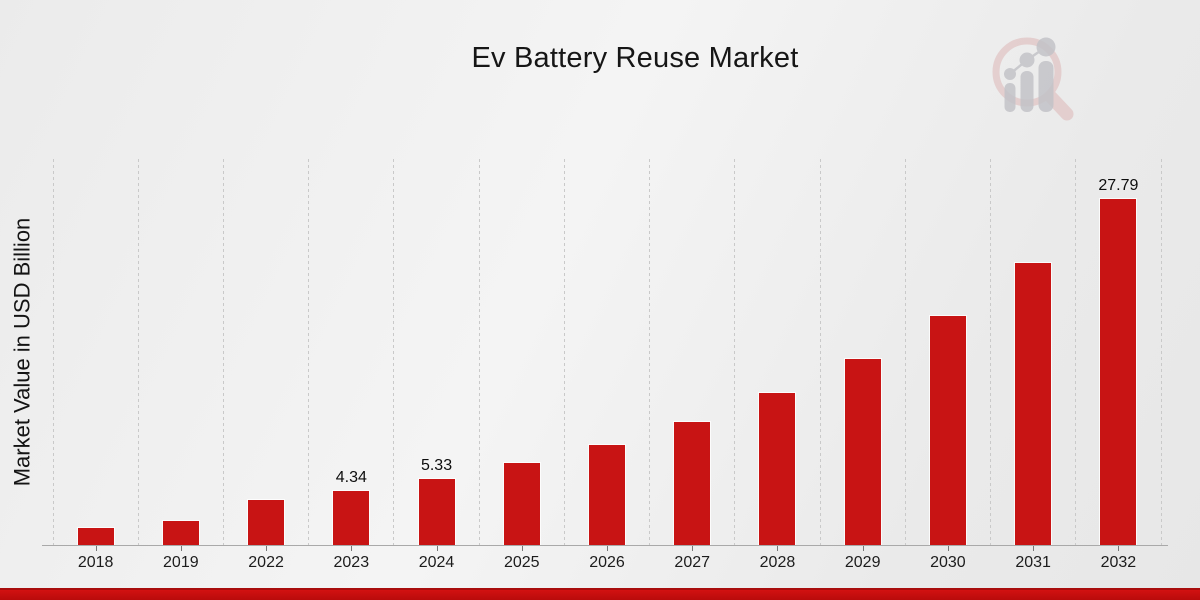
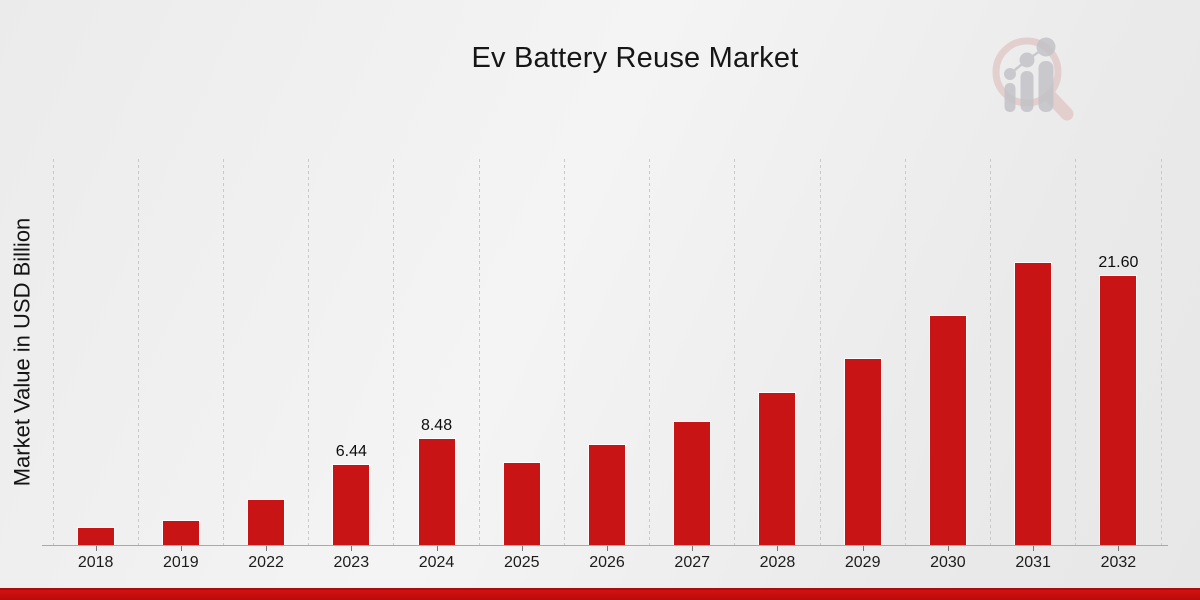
2023: 4.34 -> 6.44
2024: 5.33 -> 8.48
2032: 27.79 -> 21.60
